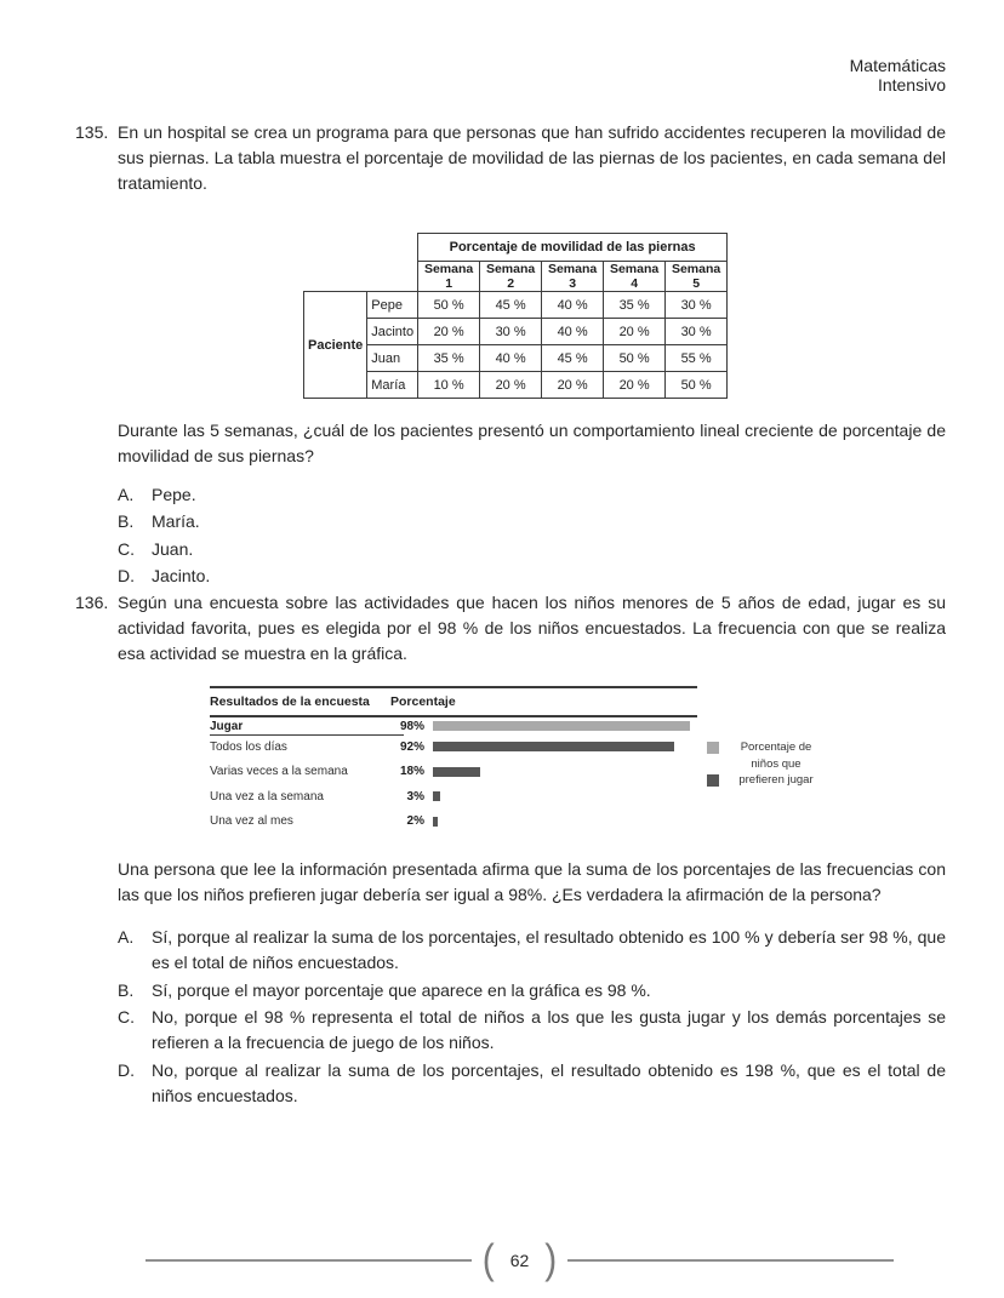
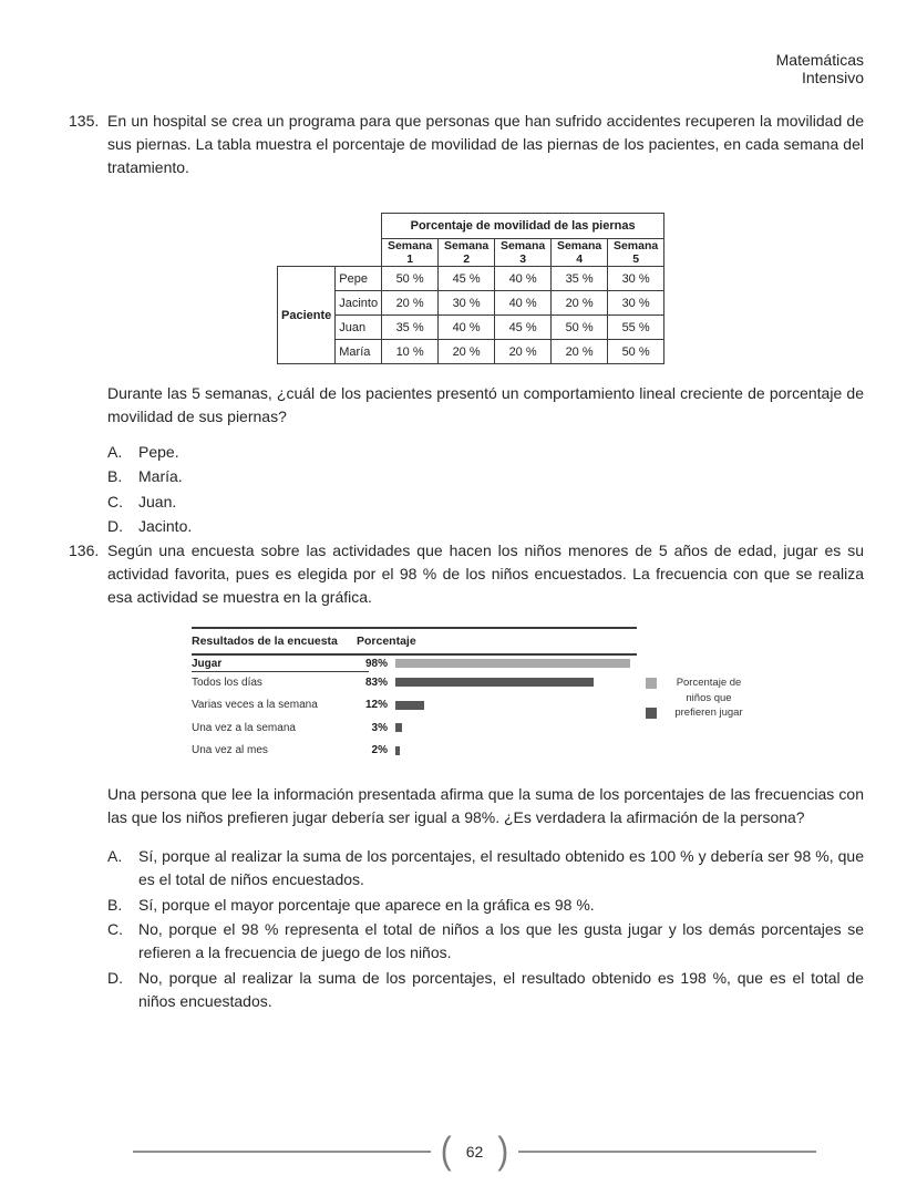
Todos los días: 92% -> 83%
Varias veces a la semana: 18% -> 12%
